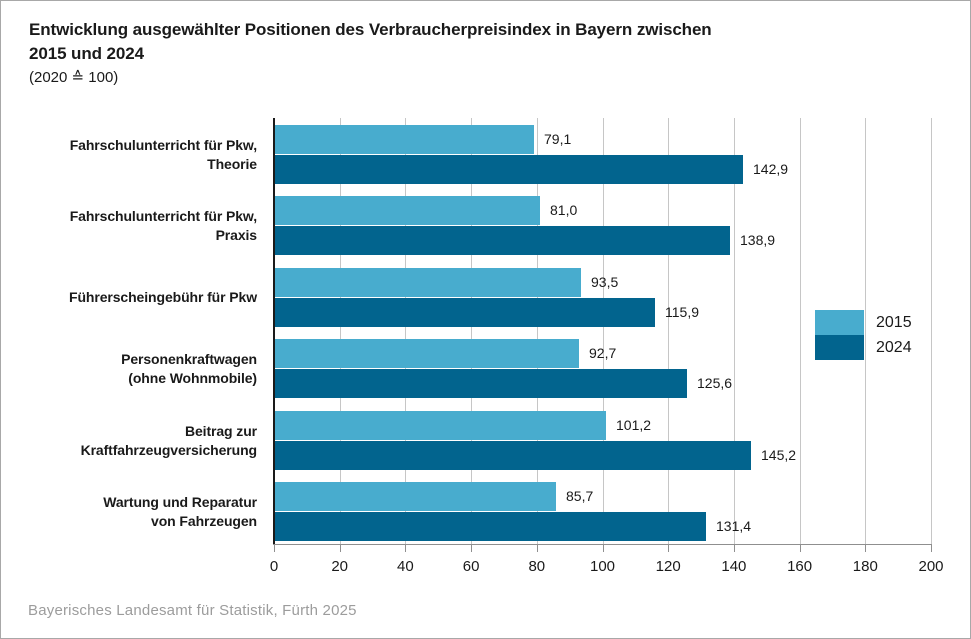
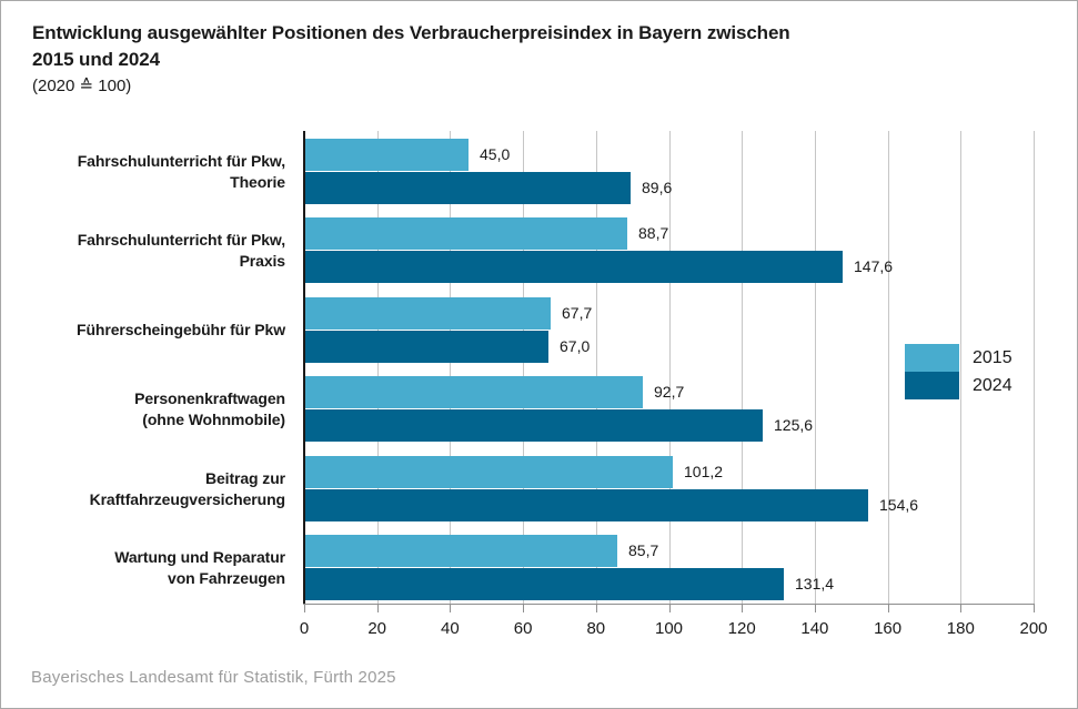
2015/Fahrschulunterricht für Pkw, Theorie: 79,1 -> 45,0
2024/Fahrschulunterricht für Pkw, Theorie: 142,9 -> 89,6
2015/Fahrschulunterricht für Pkw, Praxis: 81,0 -> 88,7
2024/Fahrschulunterricht für Pkw, Praxis: 138,9 -> 147,6
2015/Führerscheingebühr für Pkw: 93,5 -> 67,7
2024/Führerscheingebühr für Pkw: 115,9 -> 67,0
2024/Beitrag zur Kraftfahrzeugversicherung: 145,2 -> 154,6
